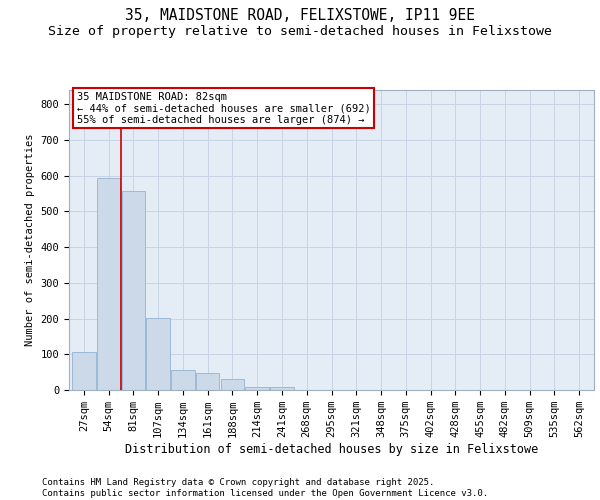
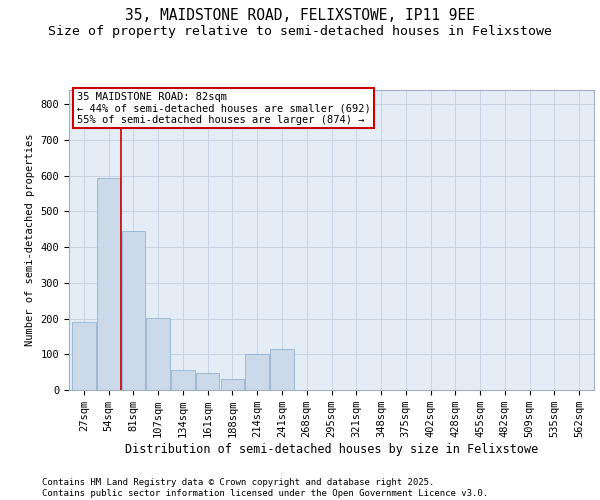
27sqm: 107 -> 190
81sqm: 557 -> 445
214sqm: 8 -> 100
241sqm: 8 -> 115
